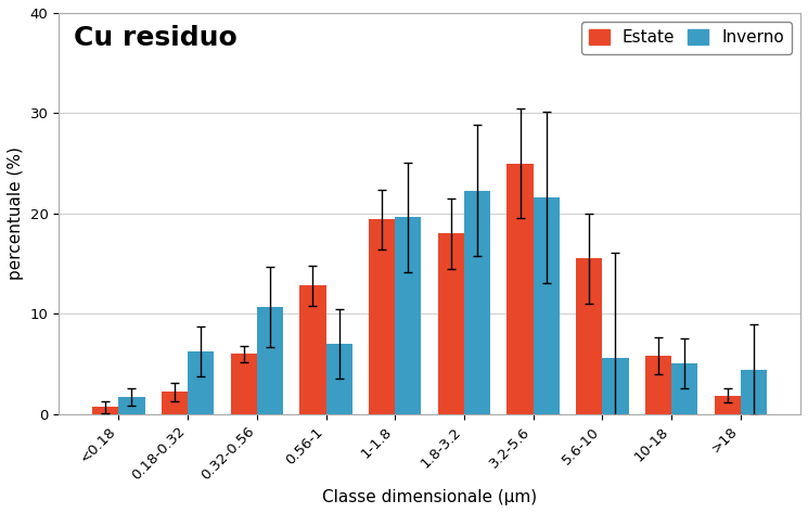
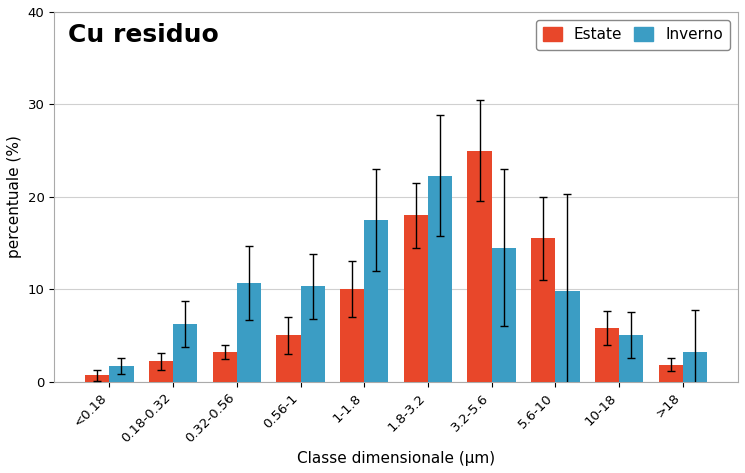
Estate/0.32-0.56: 6.0 -> 3.2
Estate/0.56-1: 12.8 -> 5.0
Inverno/0.56-1: 7.0 -> 10.3
Estate/1-1.8: 19.4 -> 10.0
Inverno/1-1.8: 19.6 -> 17.5
Inverno/3.2-5.6: 21.6 -> 14.5
Inverno/5.6-10: 5.6 -> 9.8
Inverno/>18: 4.4 -> 3.2
